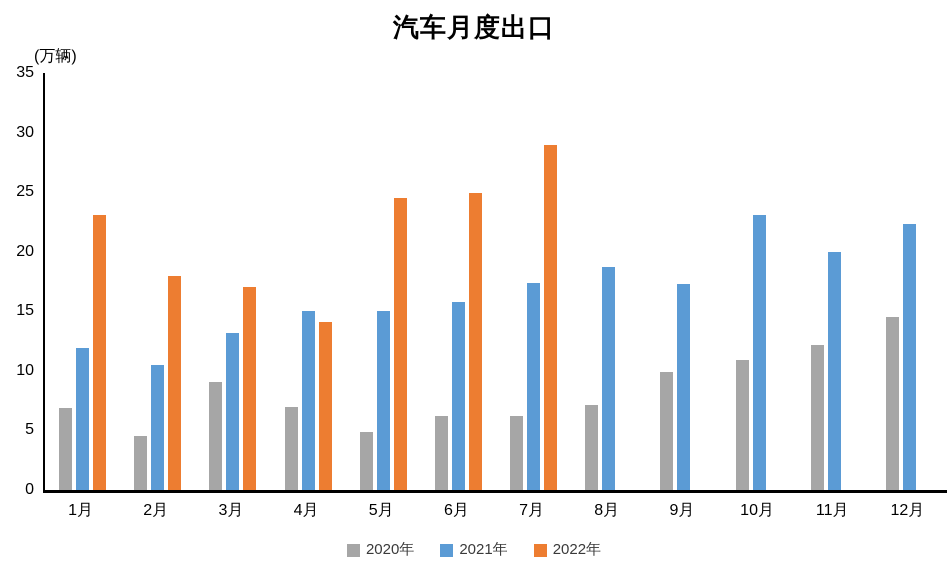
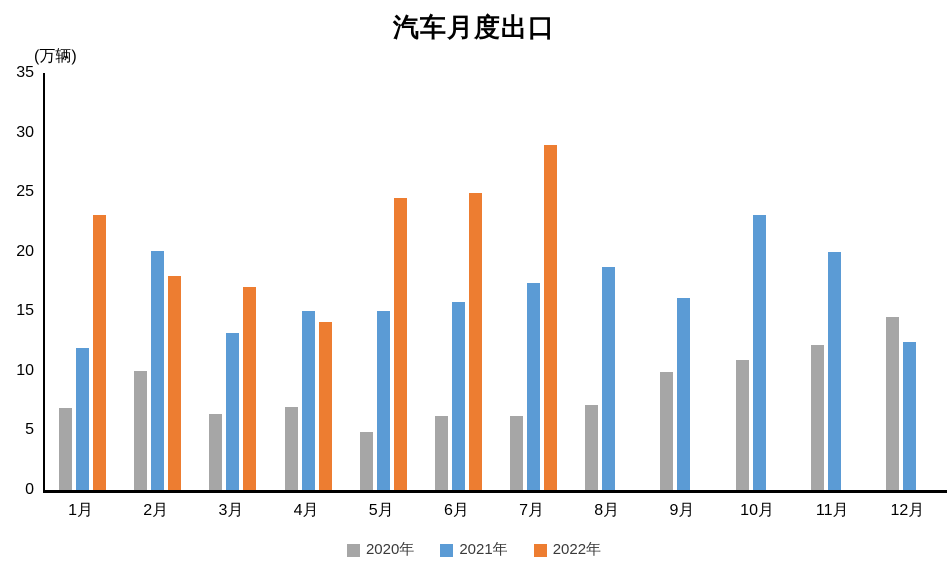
2020年/2月: 4.5 -> 10.0
2021年/2月: 10.5 -> 20.1
2020年/3月: 9.1 -> 6.4
2021年/9月: 17.3 -> 16.1
2021年/12月: 22.3 -> 12.4
